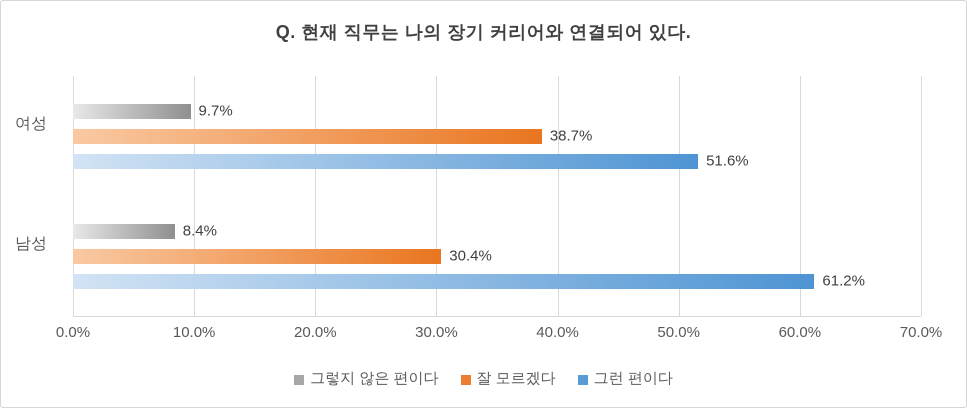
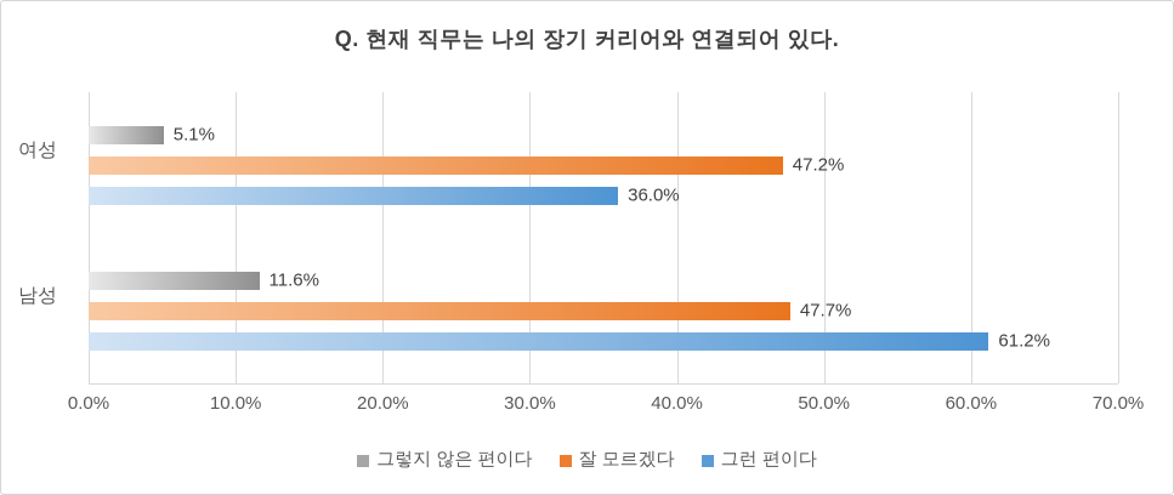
그렇지 않은 편이다/여성: 9.7% -> 5.1%
잘 모르겠다/여성: 38.7% -> 47.2%
그런 편이다/여성: 51.6% -> 36.0%
그렇지 않은 편이다/남성: 8.4% -> 11.6%
잘 모르겠다/남성: 30.4% -> 47.7%
